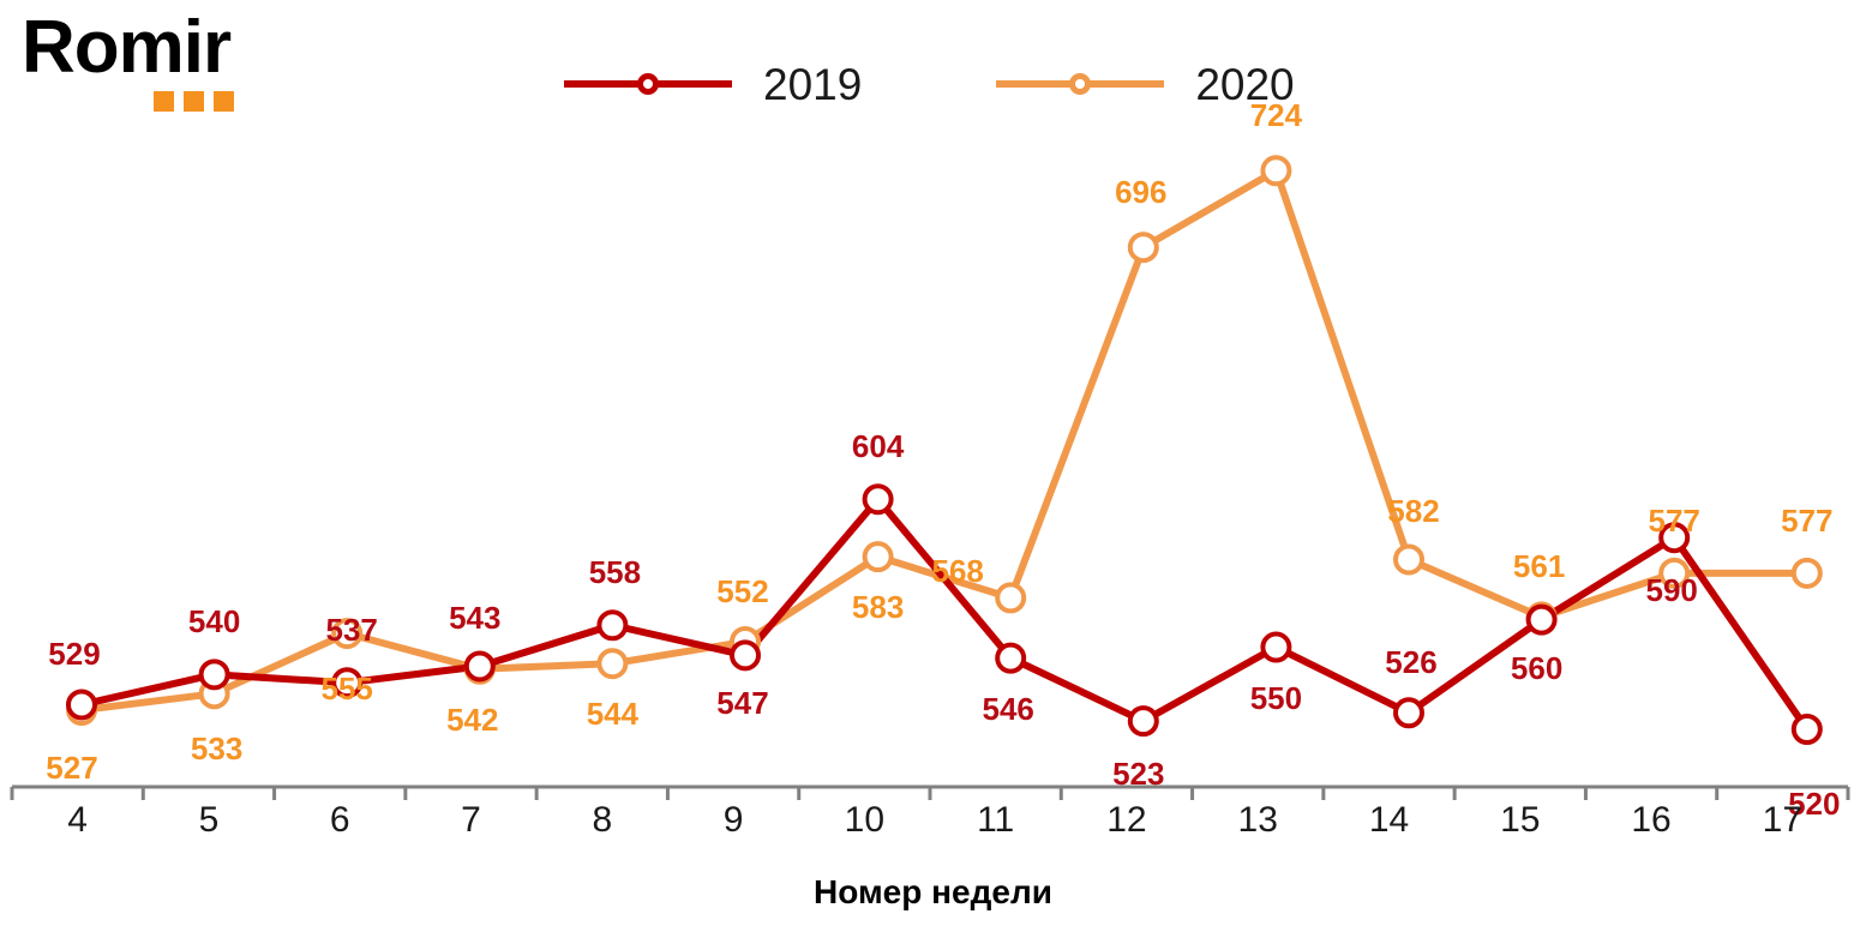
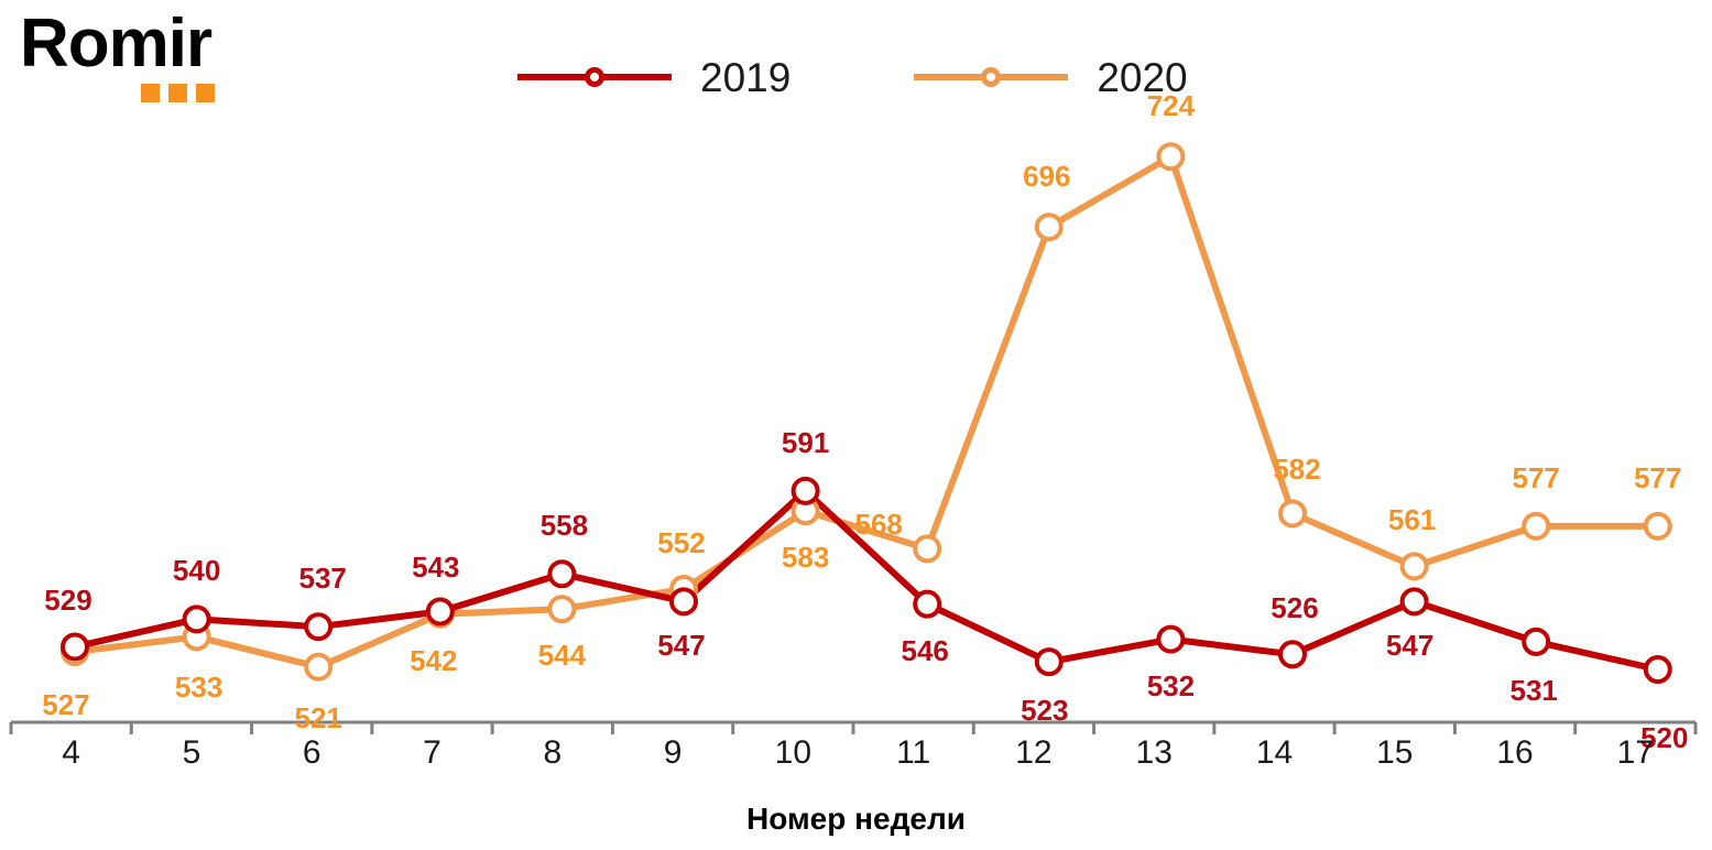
2020/6: 555 -> 521
2019/10: 604 -> 591
2019/13: 550 -> 532
2019/15: 560 -> 547
2019/16: 590 -> 531
